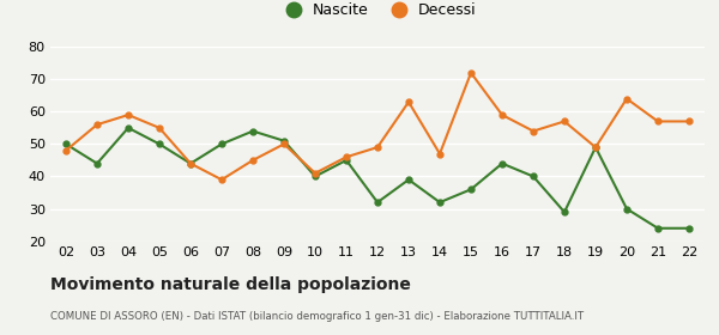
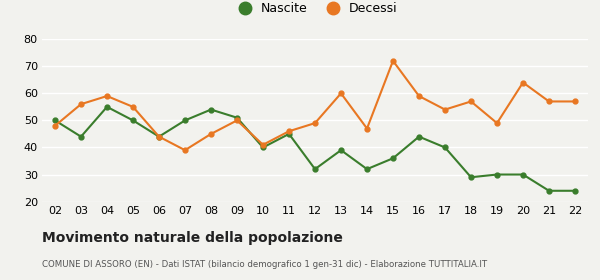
Decessi/13: 63 -> 60
Nascite/19: 49 -> 30
